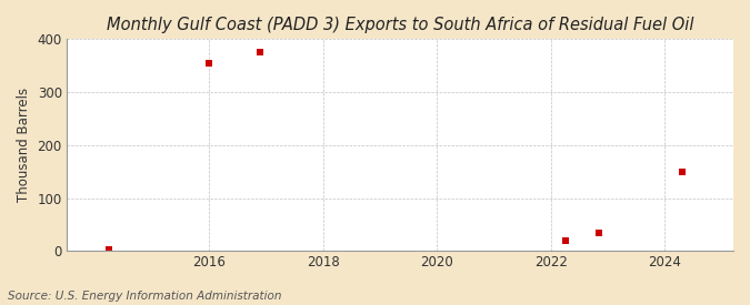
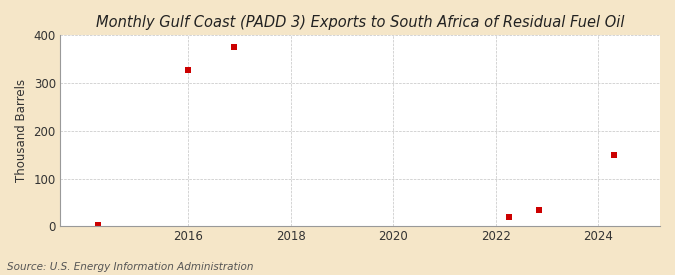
2016: 355 -> 328
